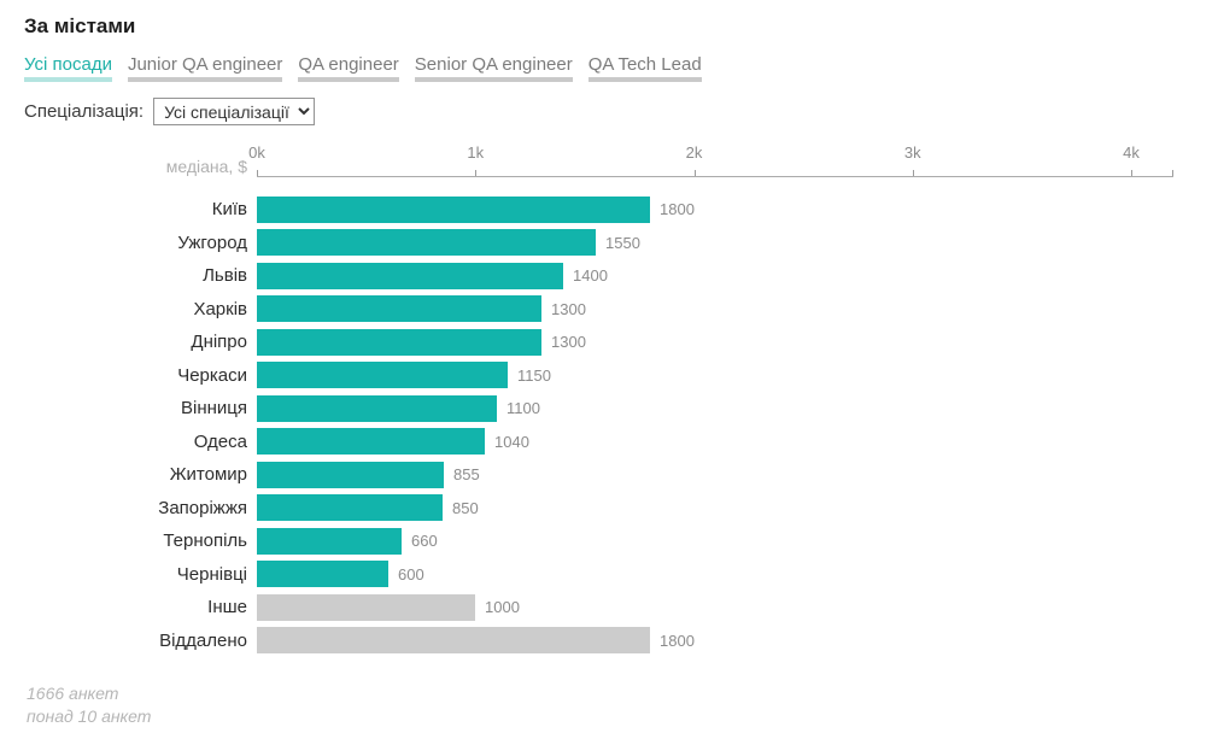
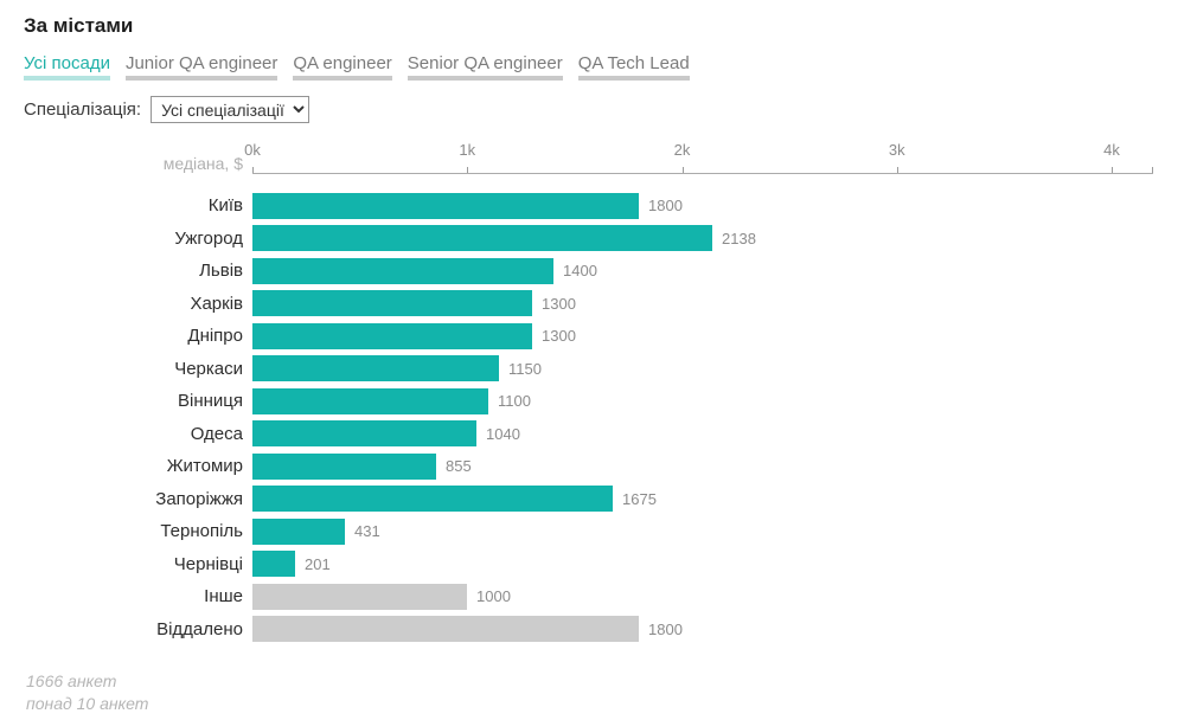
Ужгород: 1550 -> 2138
Запоріжжя: 850 -> 1675
Тернопіль: 660 -> 431
Чернівці: 600 -> 201
